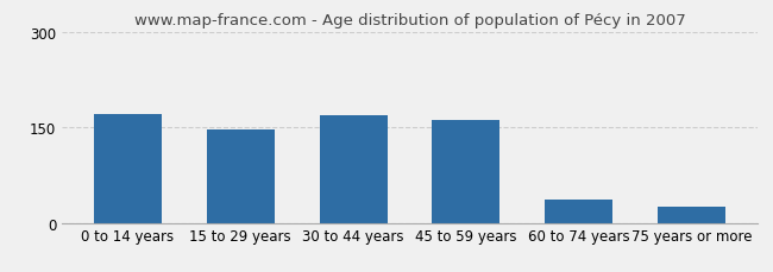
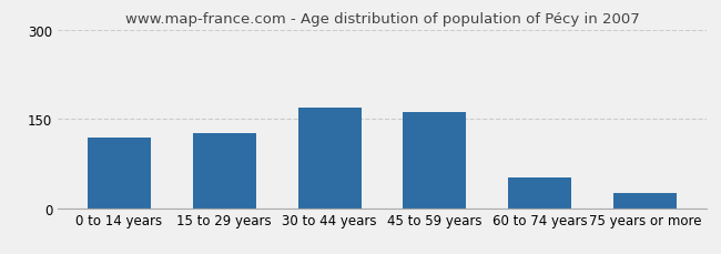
0 to 14 years: 170 -> 118
15 to 29 years: 146 -> 126
60 to 74 years: 36 -> 52
